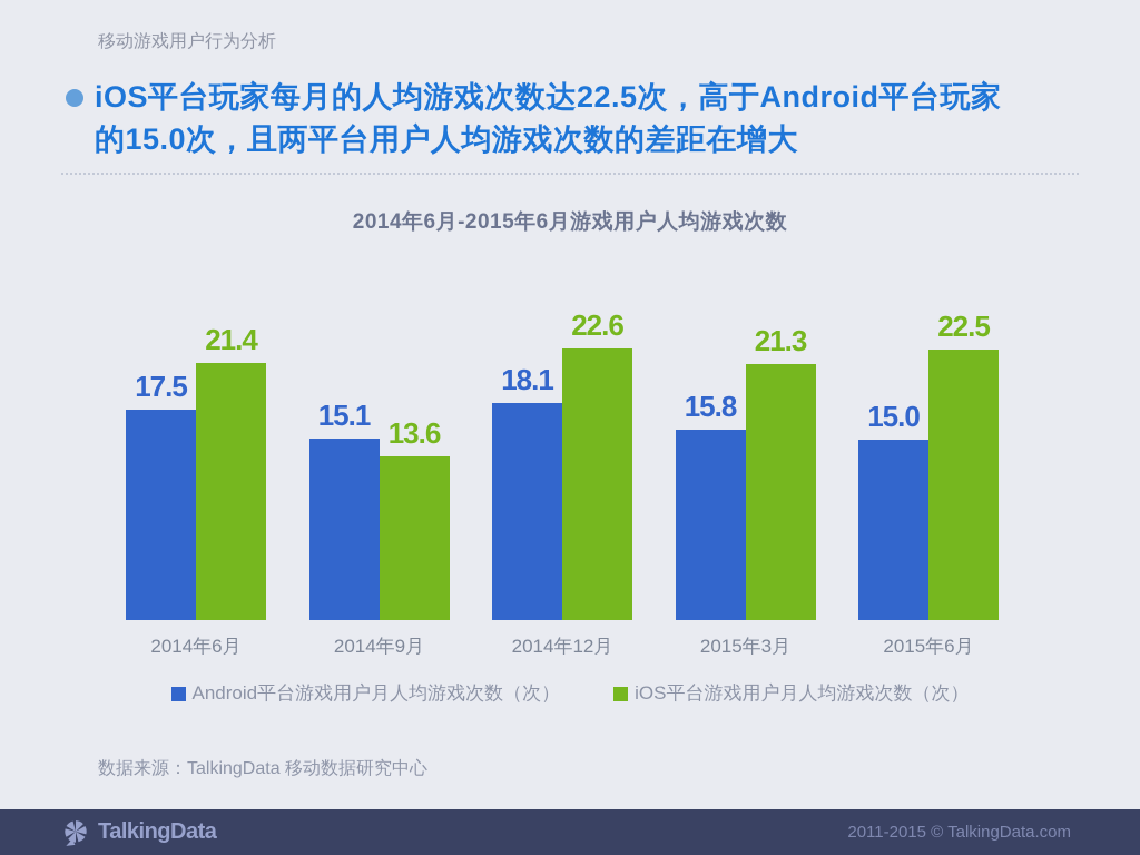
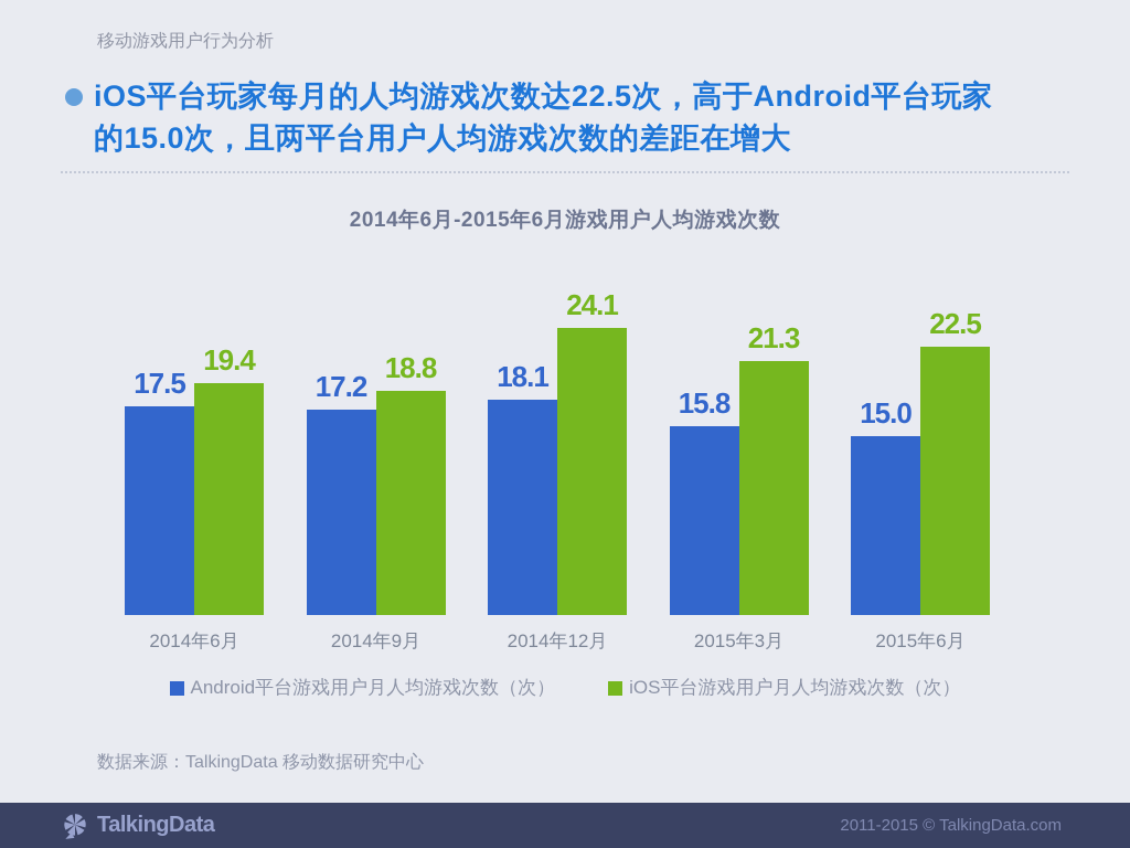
iOS平台游戏用户月人均游戏次数（次）/2014年6月: 21.4 -> 19.4
Android平台游戏用户月人均游戏次数（次）/2014年9月: 15.1 -> 17.2
iOS平台游戏用户月人均游戏次数（次）/2014年9月: 13.6 -> 18.8
iOS平台游戏用户月人均游戏次数（次）/2014年12月: 22.6 -> 24.1
